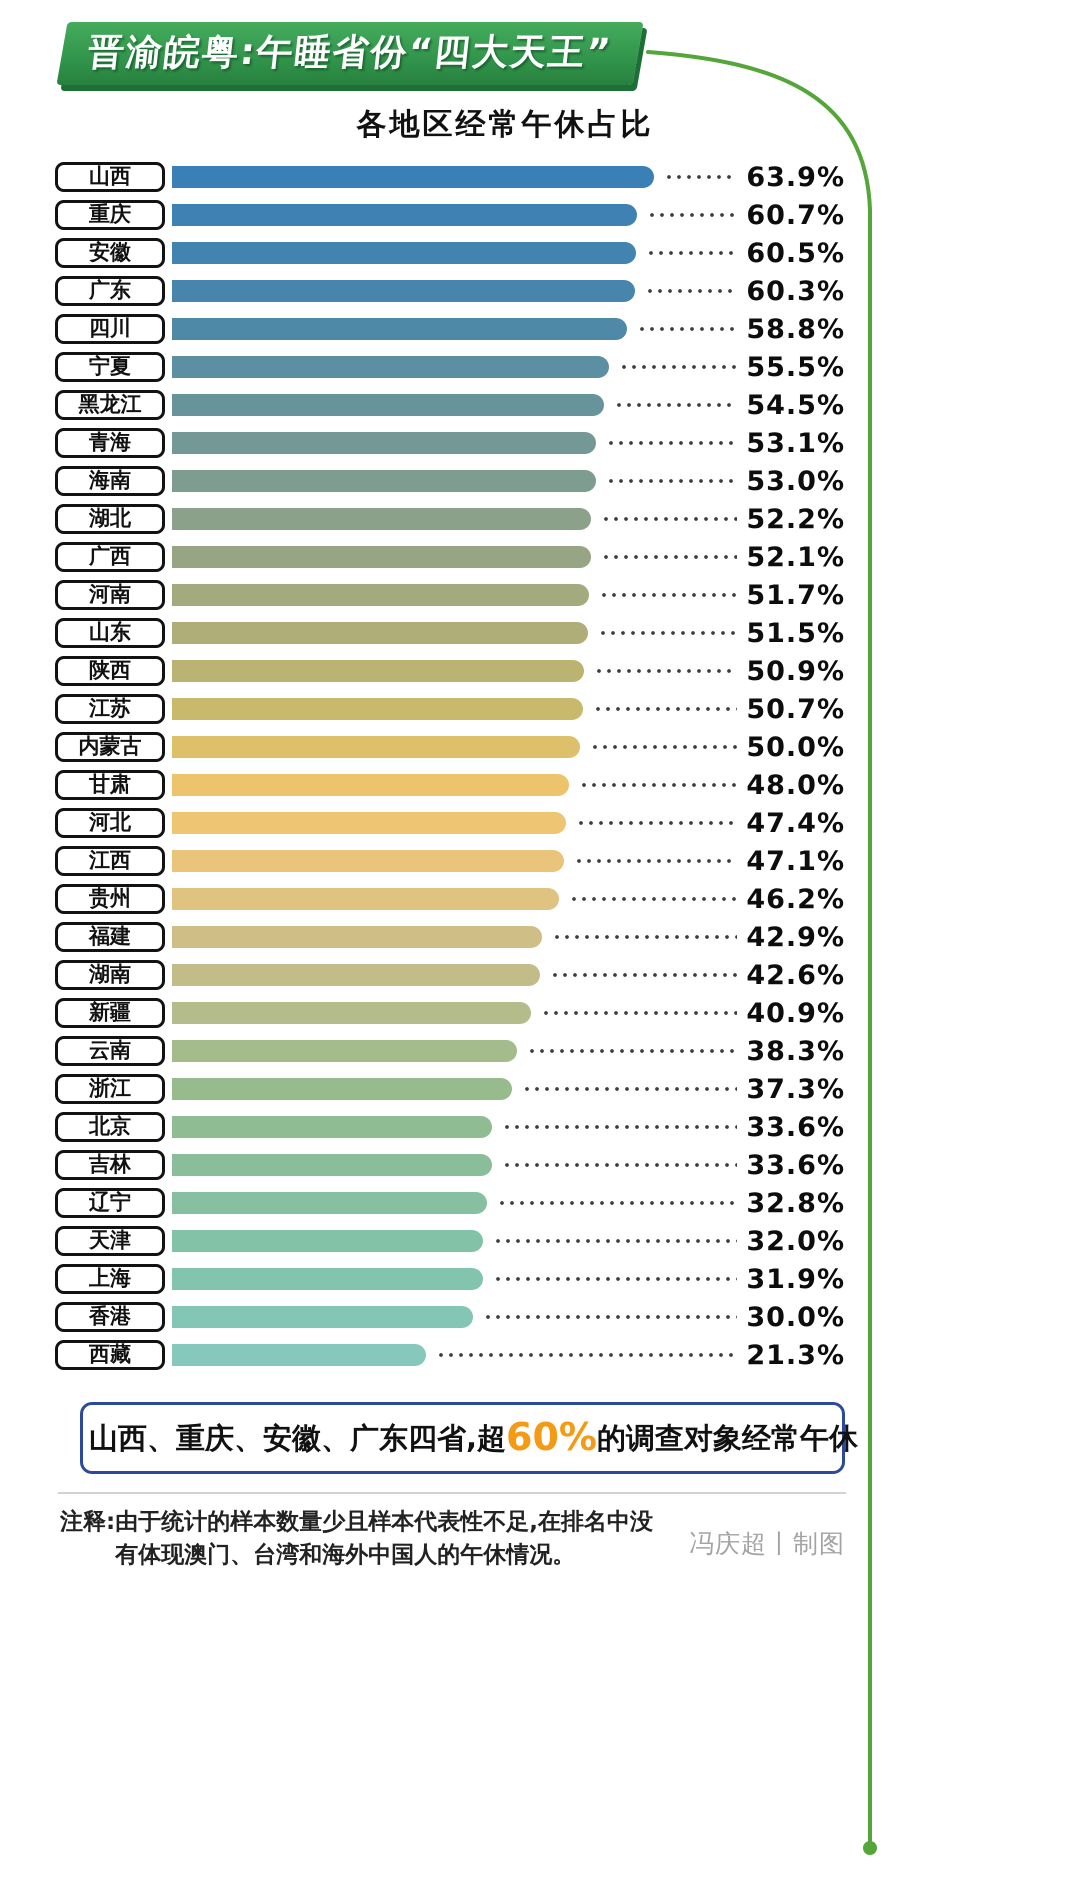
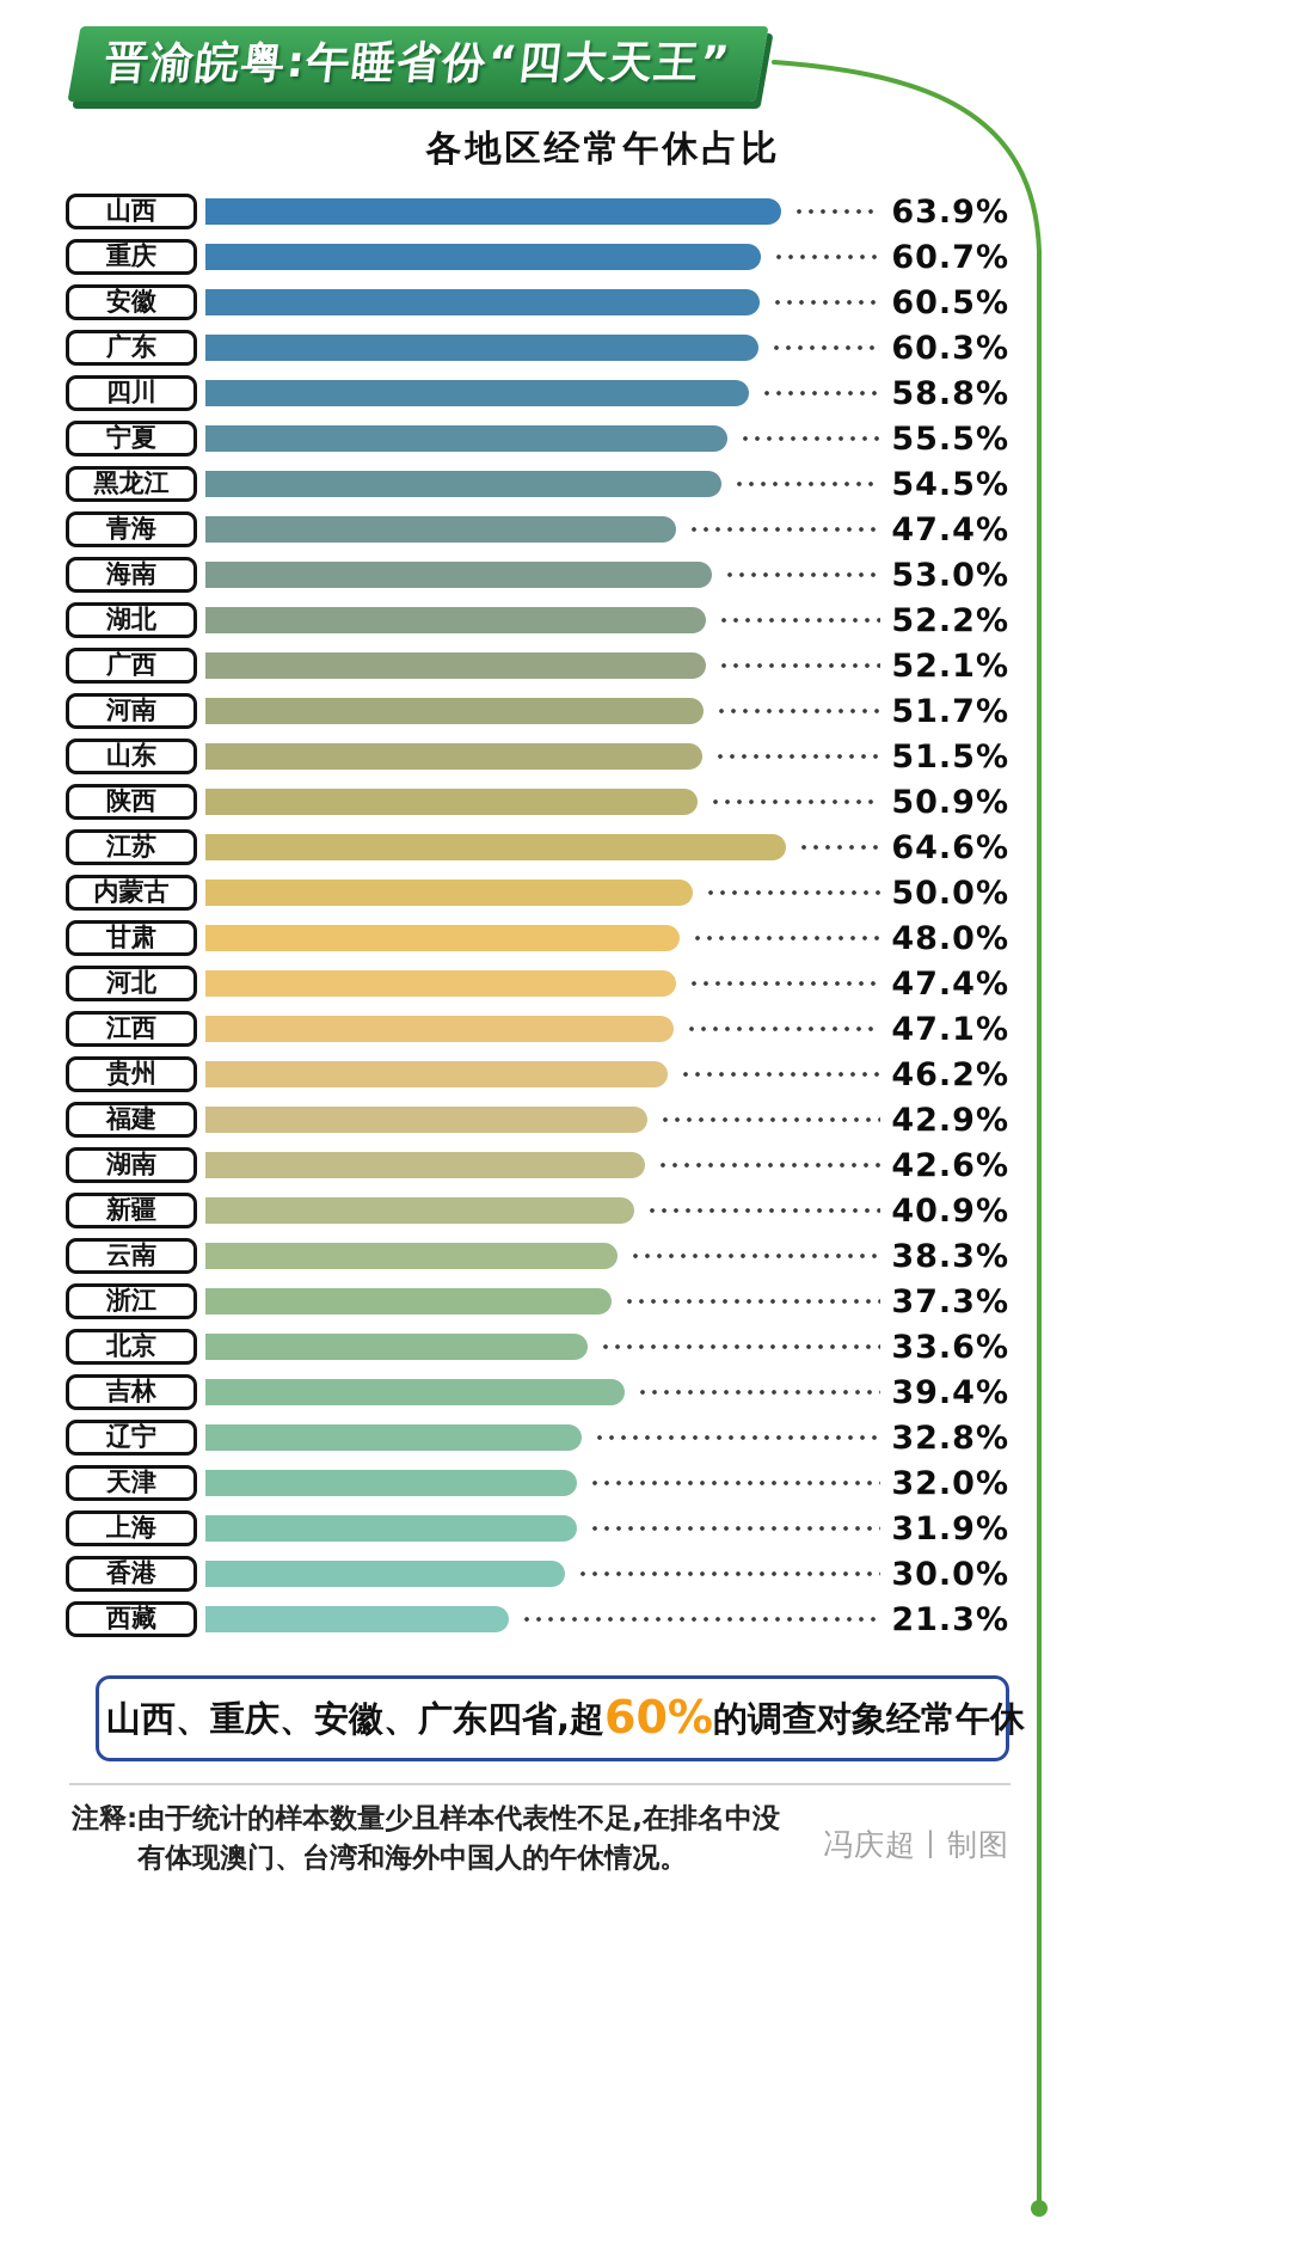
青海: 53.1% -> 47.4%
江苏: 50.7% -> 64.6%
吉林: 33.6% -> 39.4%
